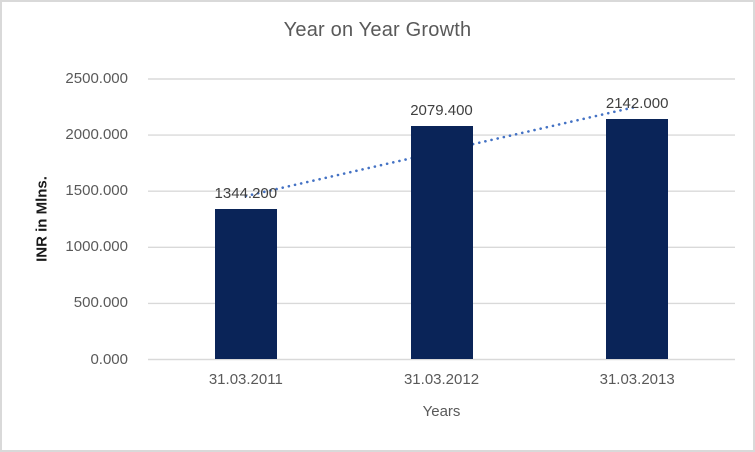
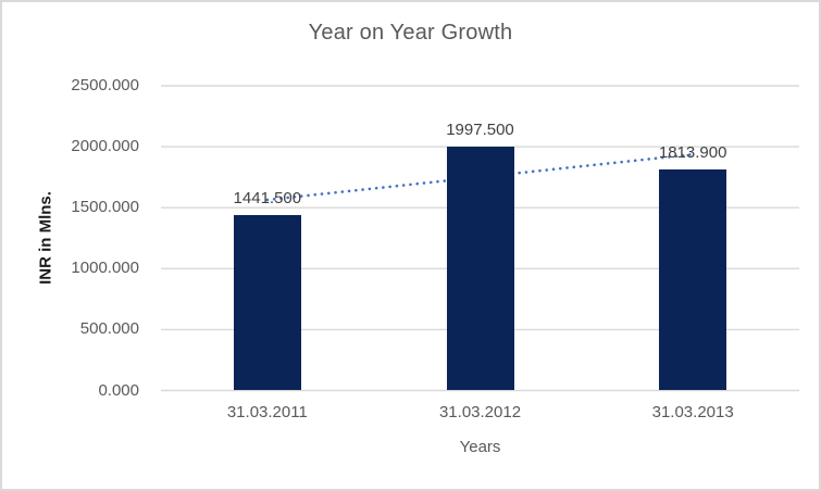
31.03.2011: 1344.200 -> 1441.500
31.03.2012: 2079.400 -> 1997.500
31.03.2013: 2142.000 -> 1813.900
